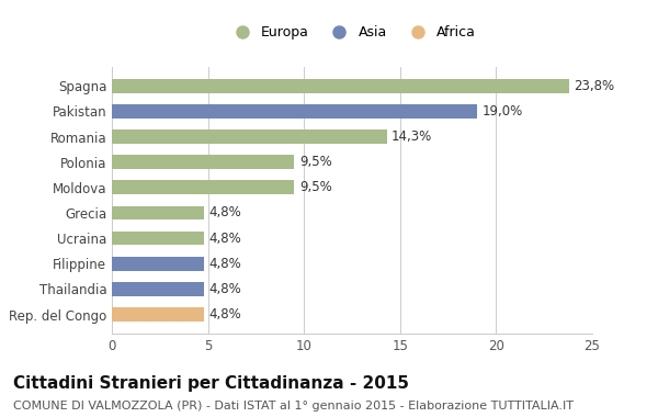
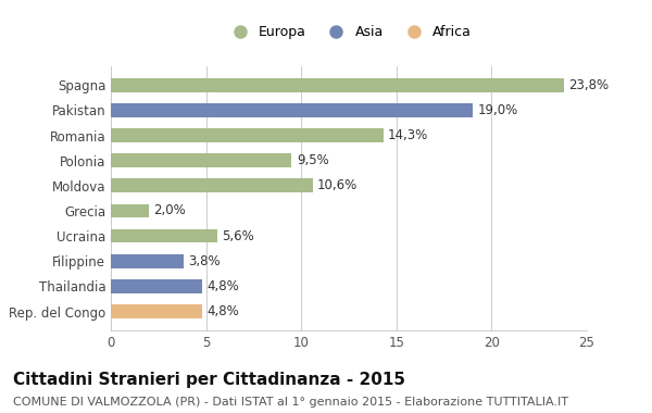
Moldova: 9,5% -> 10,6%
Grecia: 4,8% -> 2,0%
Ucraina: 4,8% -> 5,6%
Filippine: 4,8% -> 3,8%
